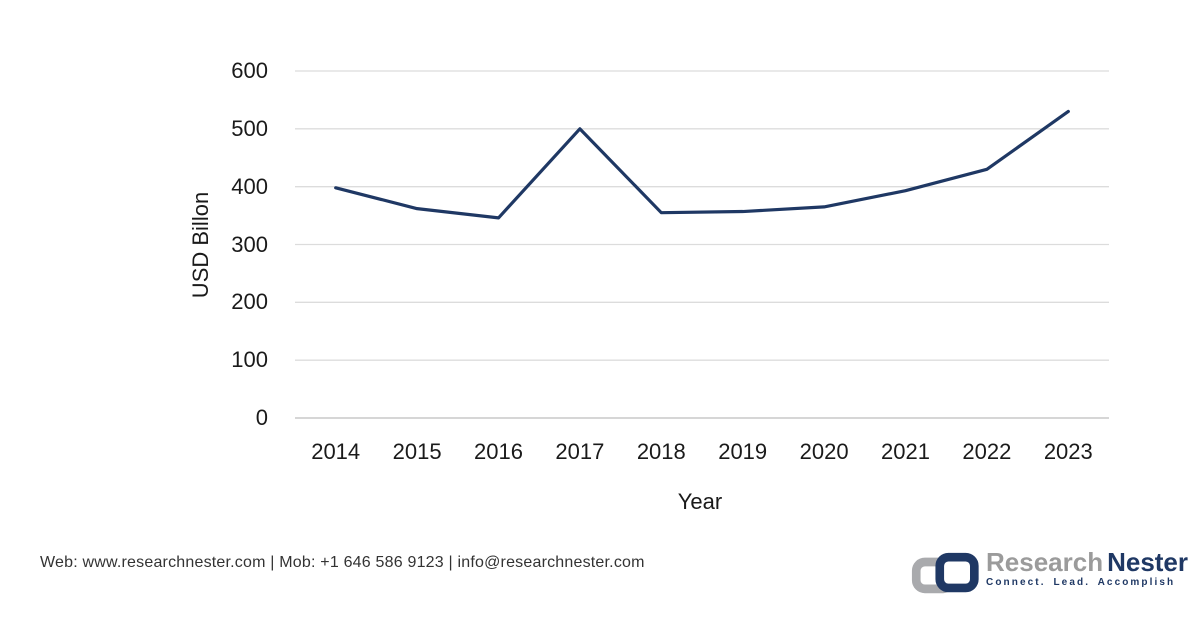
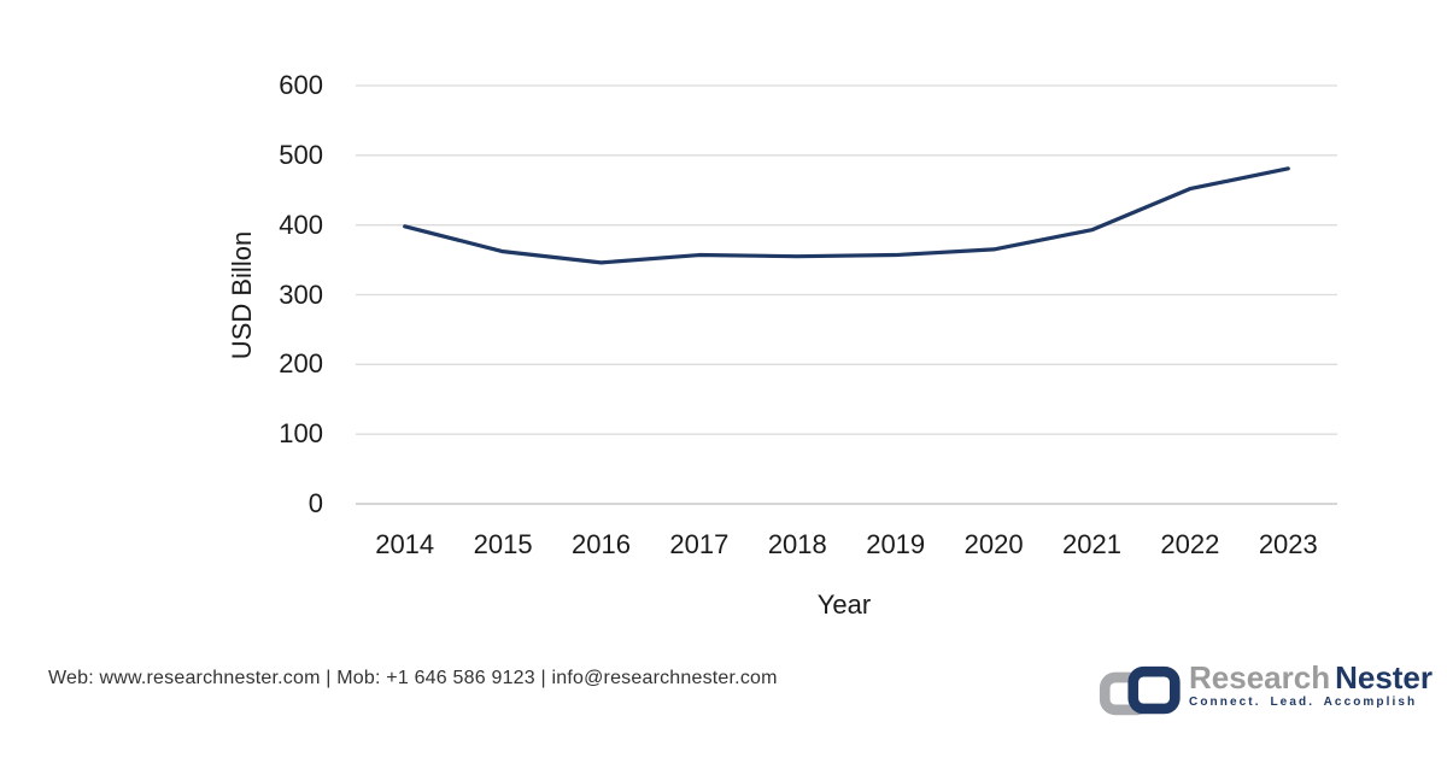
2017: 500 -> 360
2022: 430 -> 450
2023: 530 -> 480
